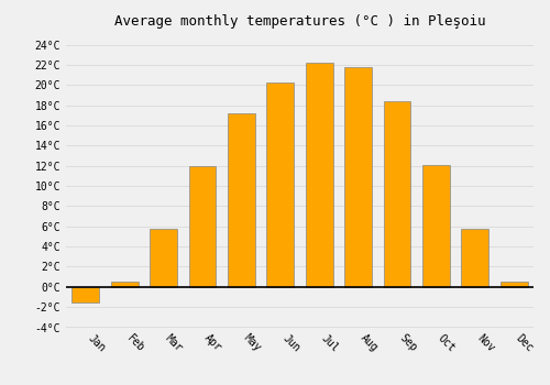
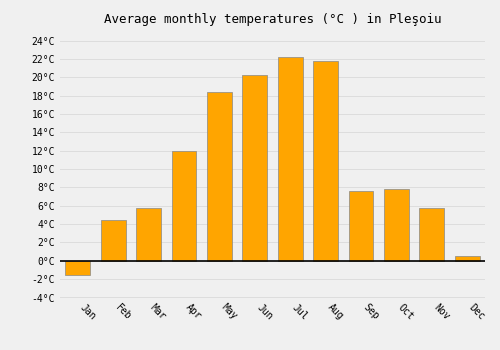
Feb: 0.5°C -> 4.4°C
May: 17.2°C -> 18.4°C
Sep: 18.4°C -> 7.6°C
Oct: 12.1°C -> 7.8°C
